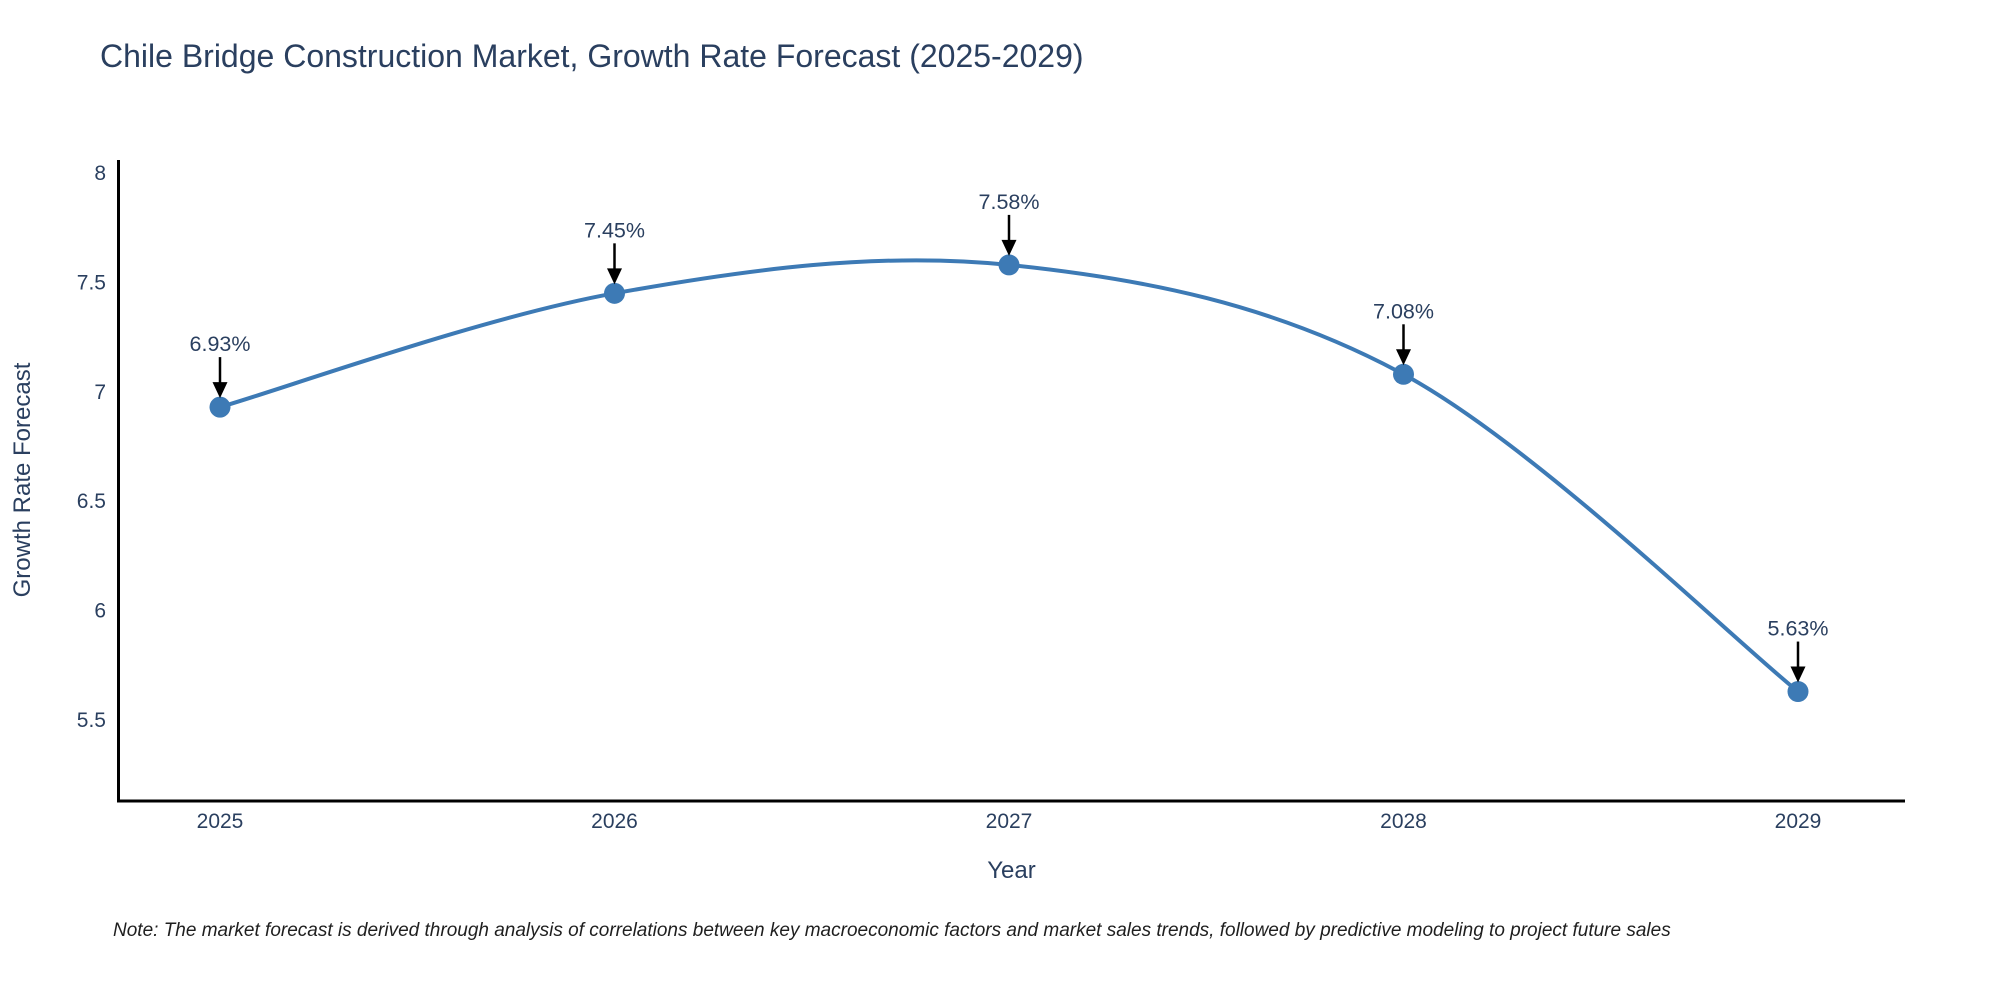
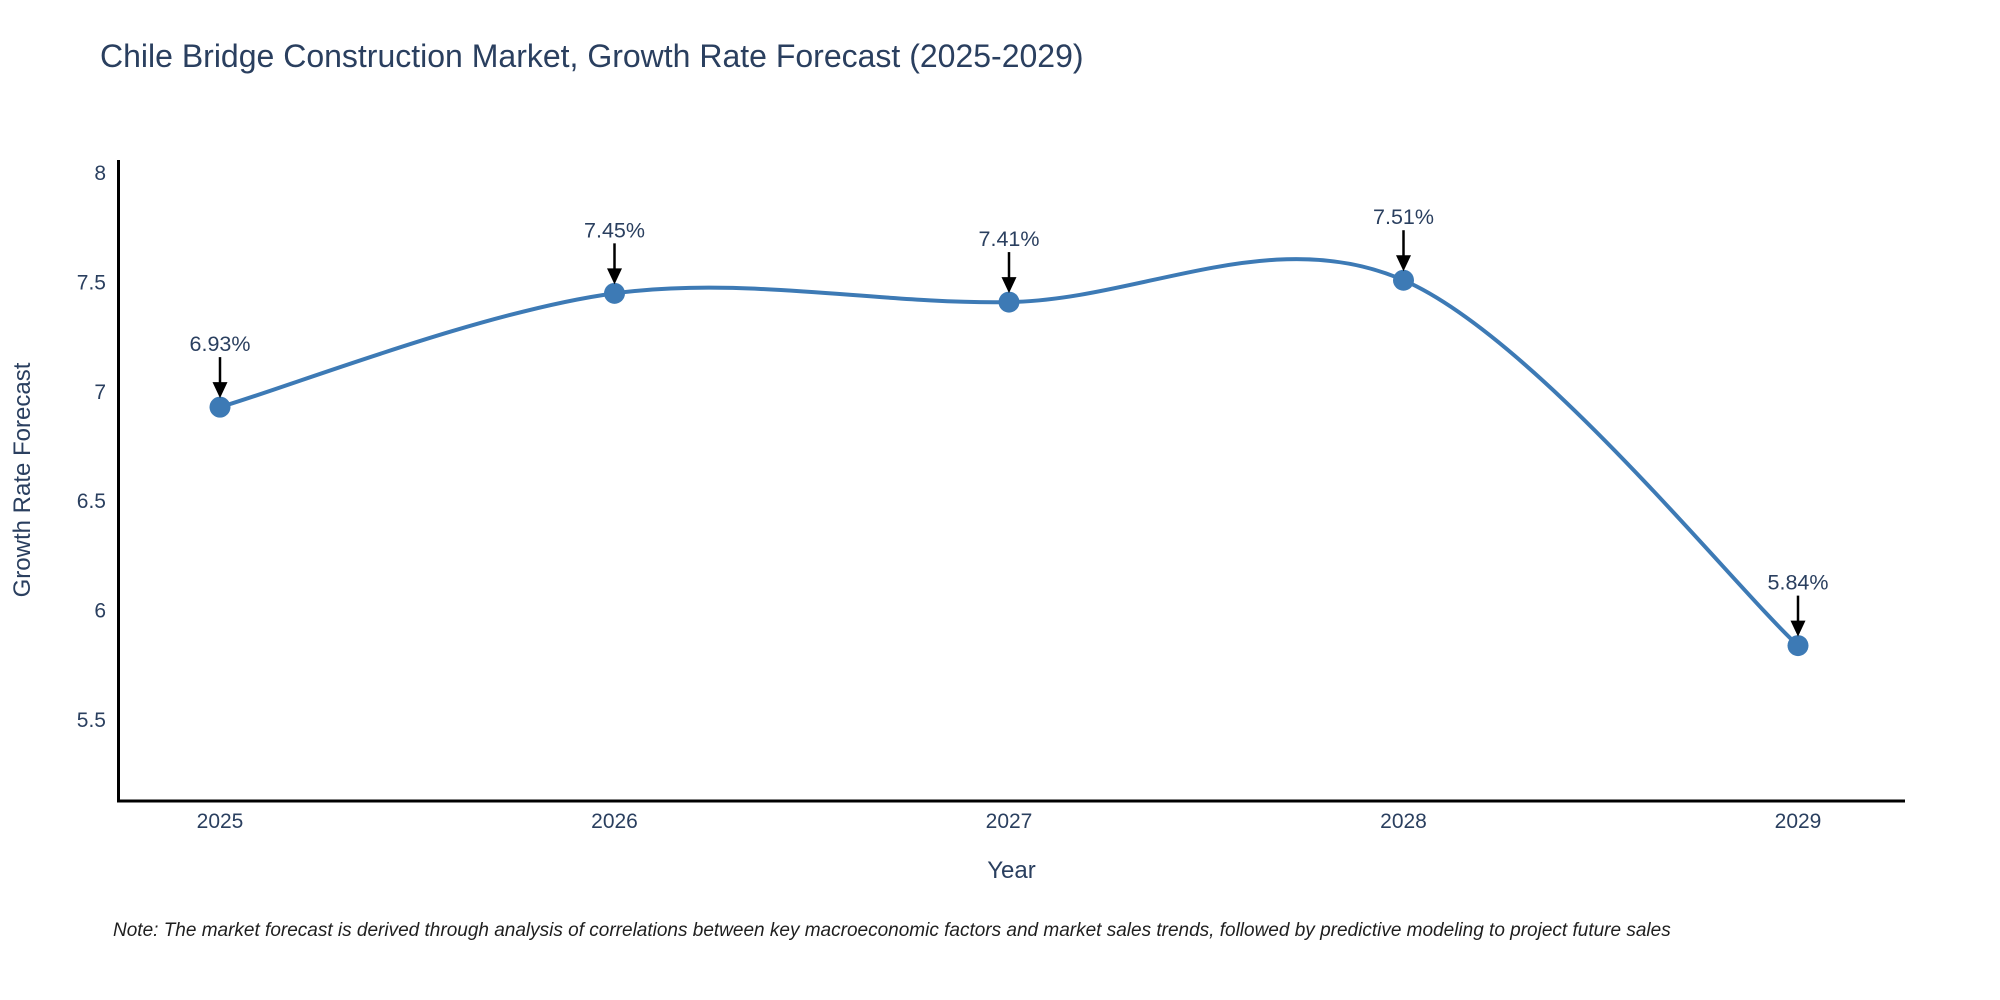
2027: 7.58% -> 7.41%
2028: 7.08% -> 7.51%
2029: 5.63% -> 5.84%
